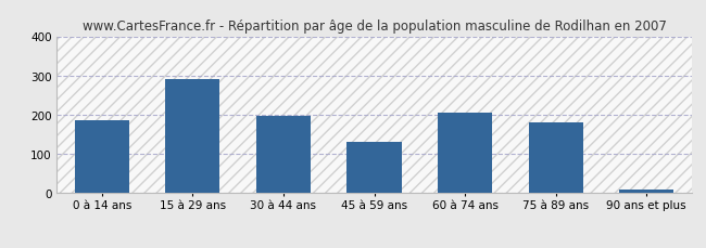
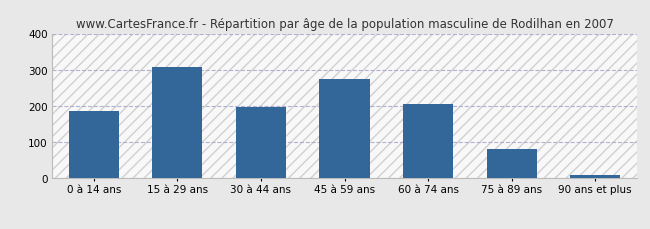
15 à 29 ans: 290 -> 307
45 à 59 ans: 130 -> 275
75 à 89 ans: 180 -> 82
